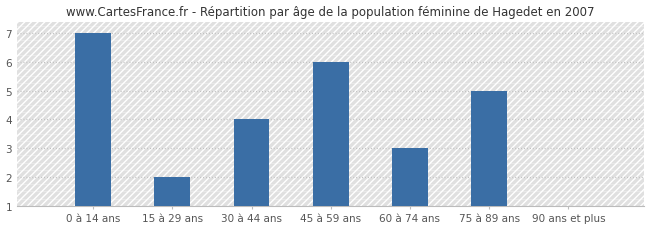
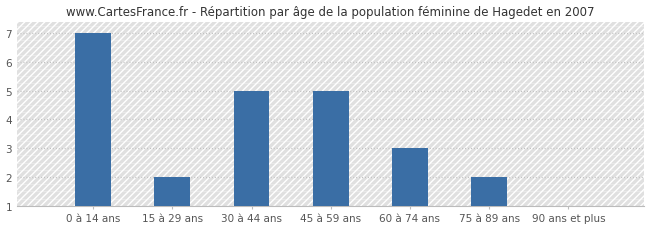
30 à 44 ans: 4.00 -> 5.00
45 à 59 ans: 6.00 -> 5.00
75 à 89 ans: 5.00 -> 2.00
